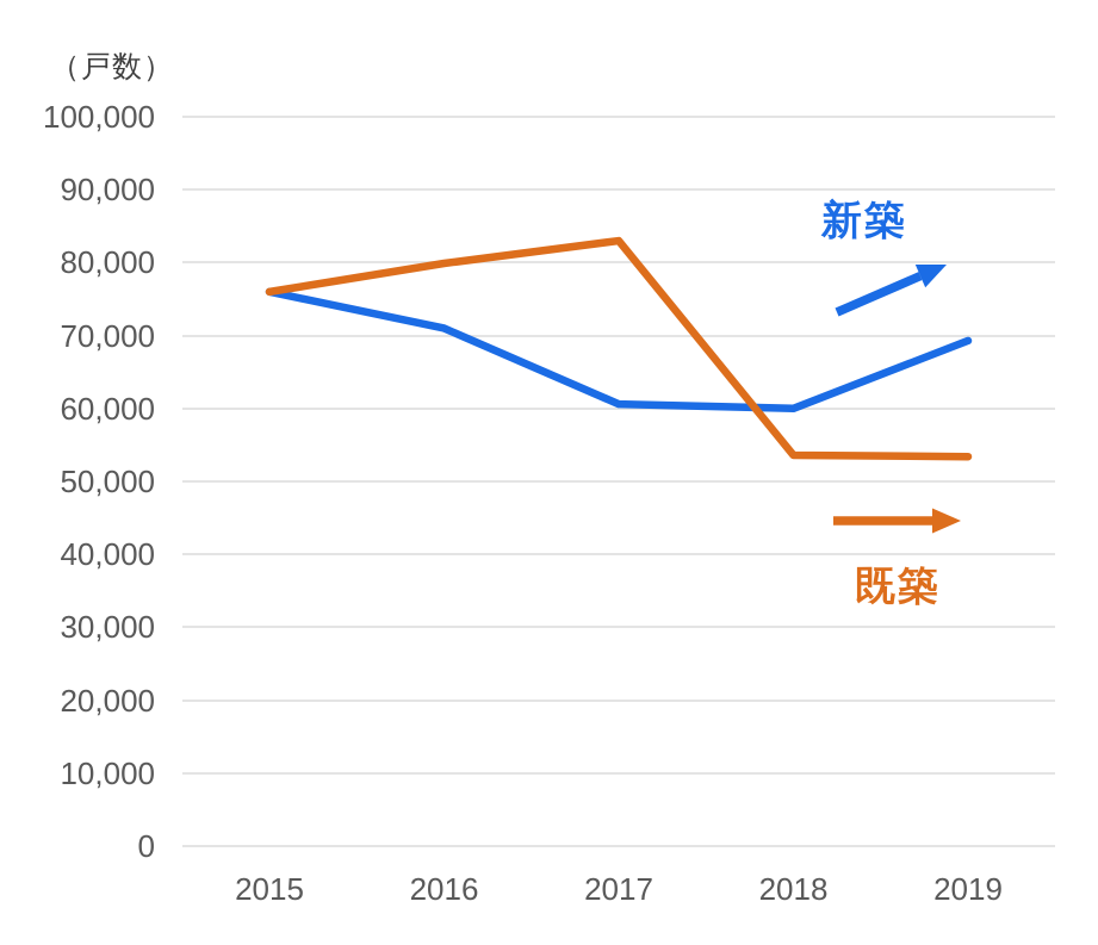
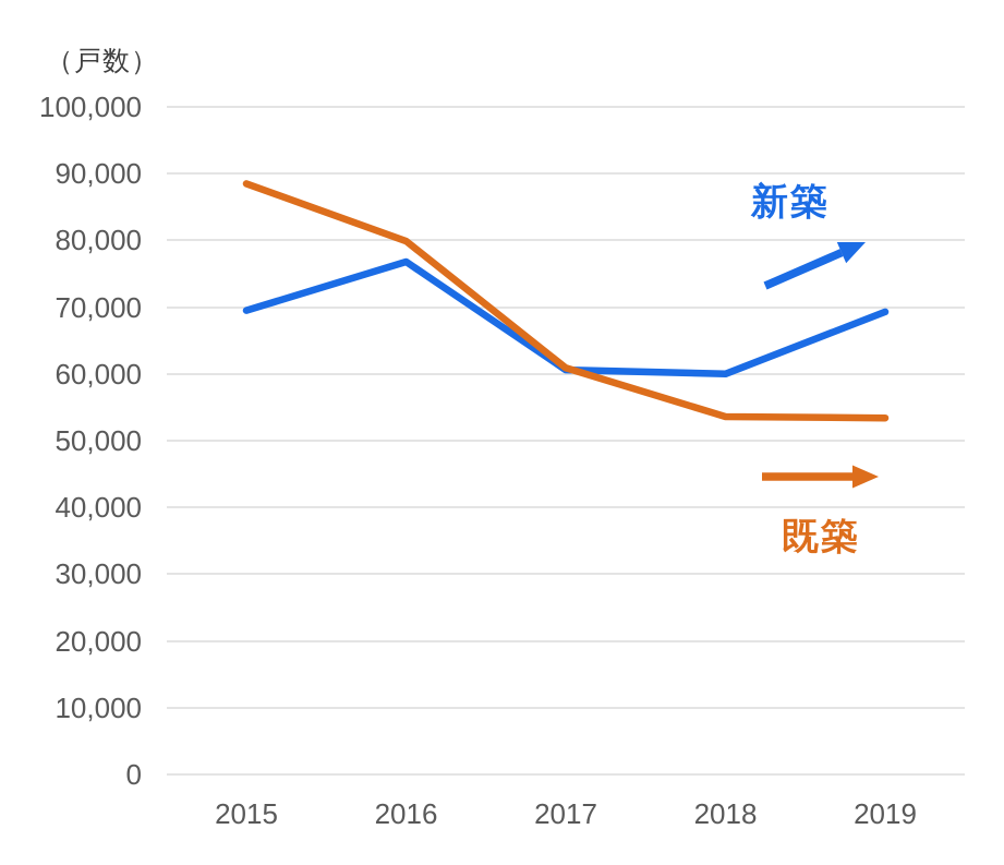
新築/2015: 76000 -> 70000
既築/2015: 76000 -> 88000
新築/2016: 71000 -> 77000
既築/2017: 83000 -> 61000
